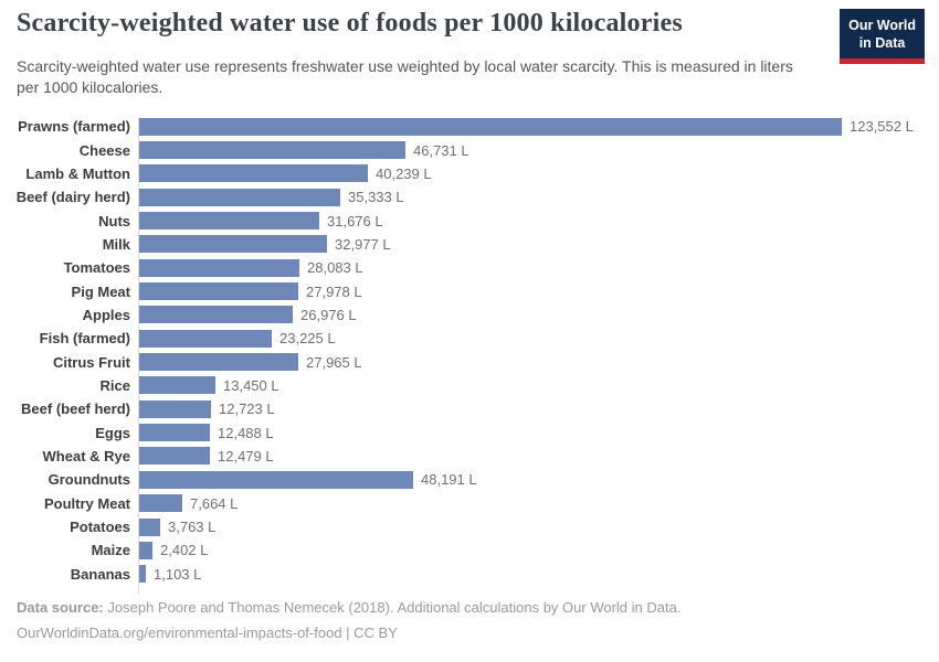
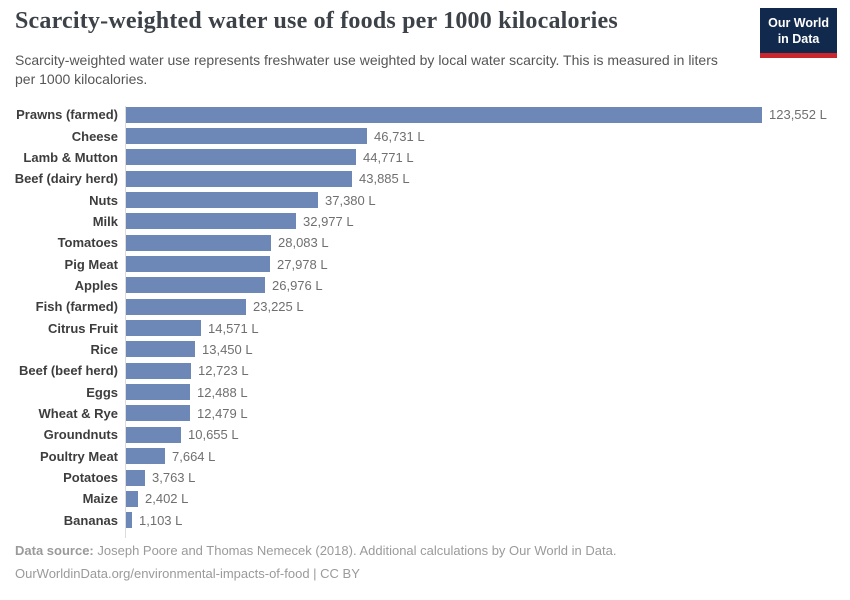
Lamb & Mutton: 40,239 -> 44,771
Beef (dairy herd): 35,333 -> 43,885
Nuts: 31,676 -> 37,380
Citrus Fruit: 27,965 -> 14,571
Groundnuts: 48,191 -> 10,655
